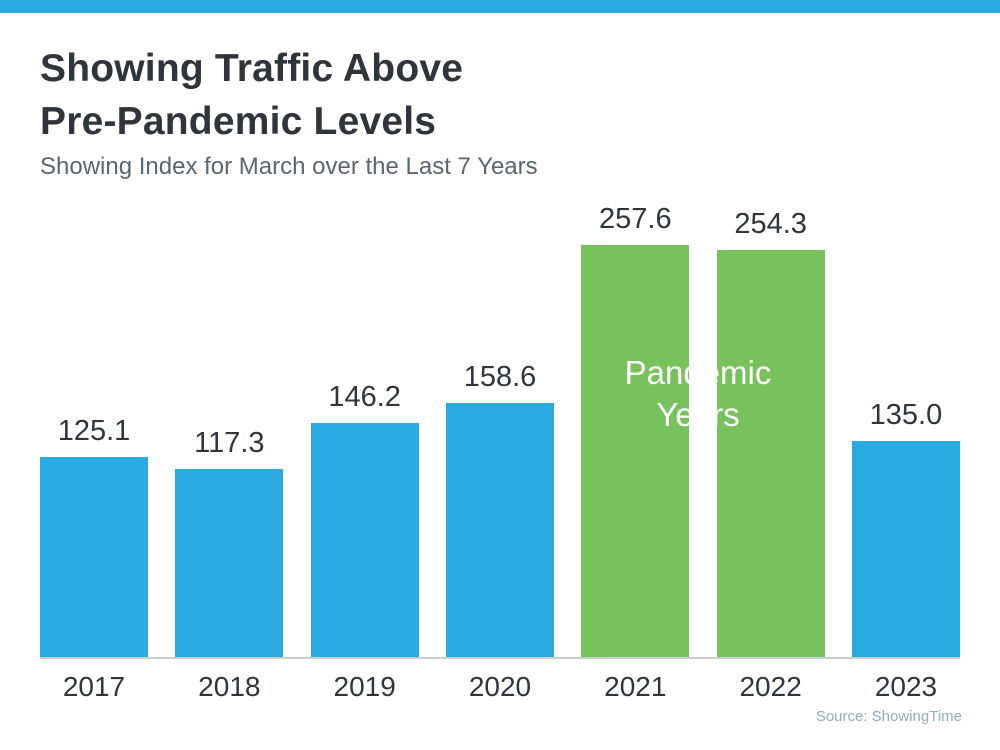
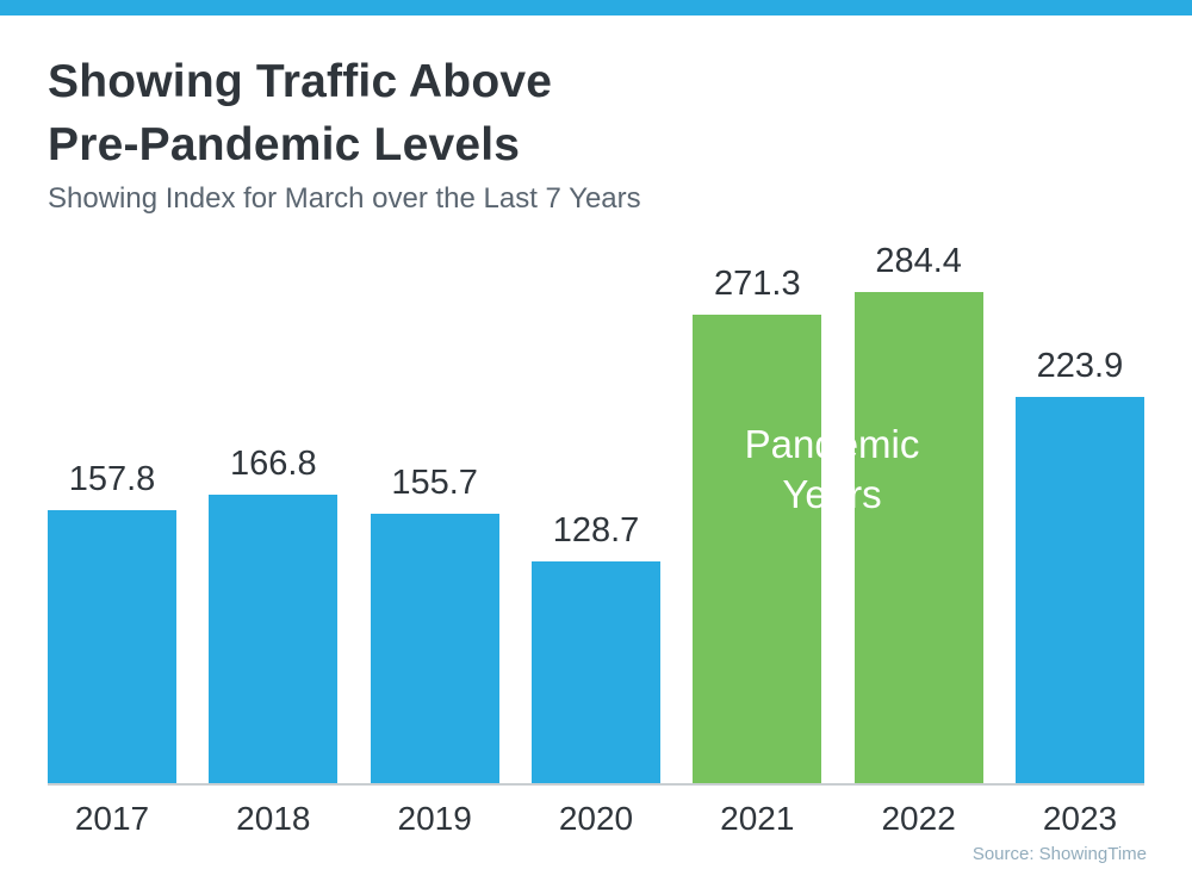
2017: 125.1 -> 157.8
2018: 117.3 -> 166.8
2019: 146.2 -> 155.7
2020: 158.6 -> 128.7
2021: 257.6 -> 271.3
2022: 254.3 -> 284.4
2023: 135.0 -> 223.9
